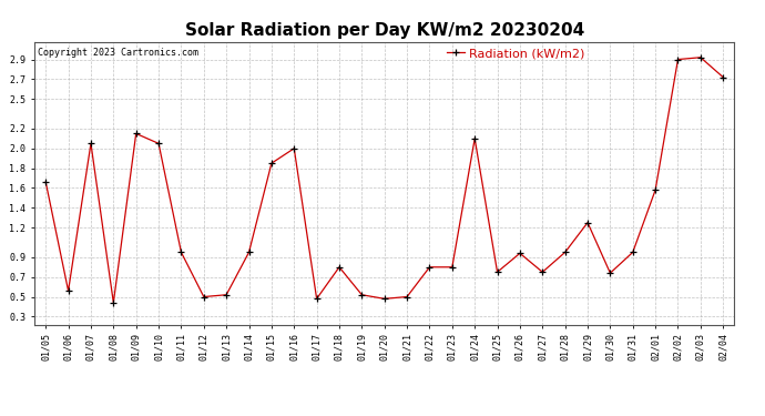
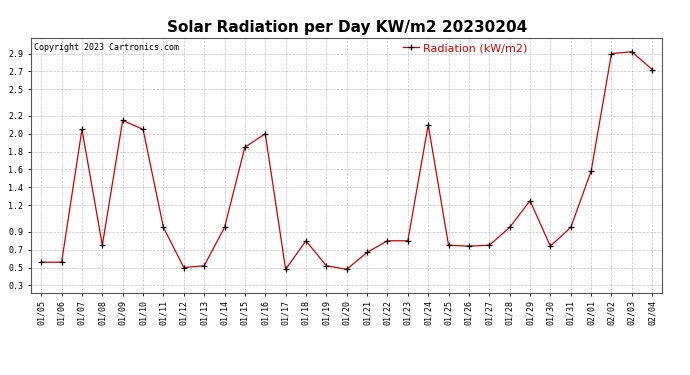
01/05: 1.66 -> 0.56
01/08: 0.44 -> 0.75
01/21: 0.50 -> 0.67
01/26: 0.94 -> 0.74
